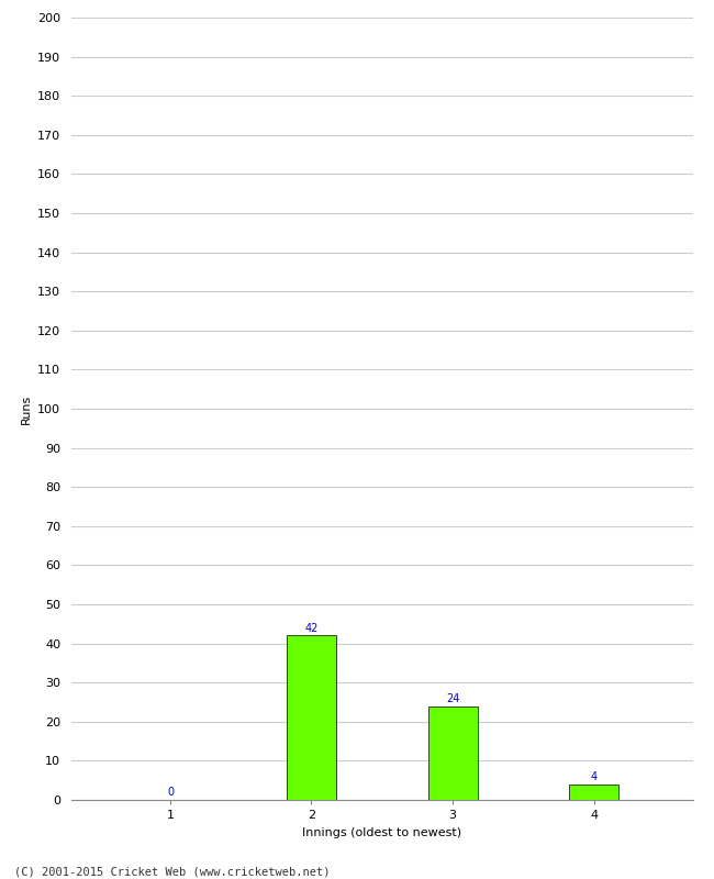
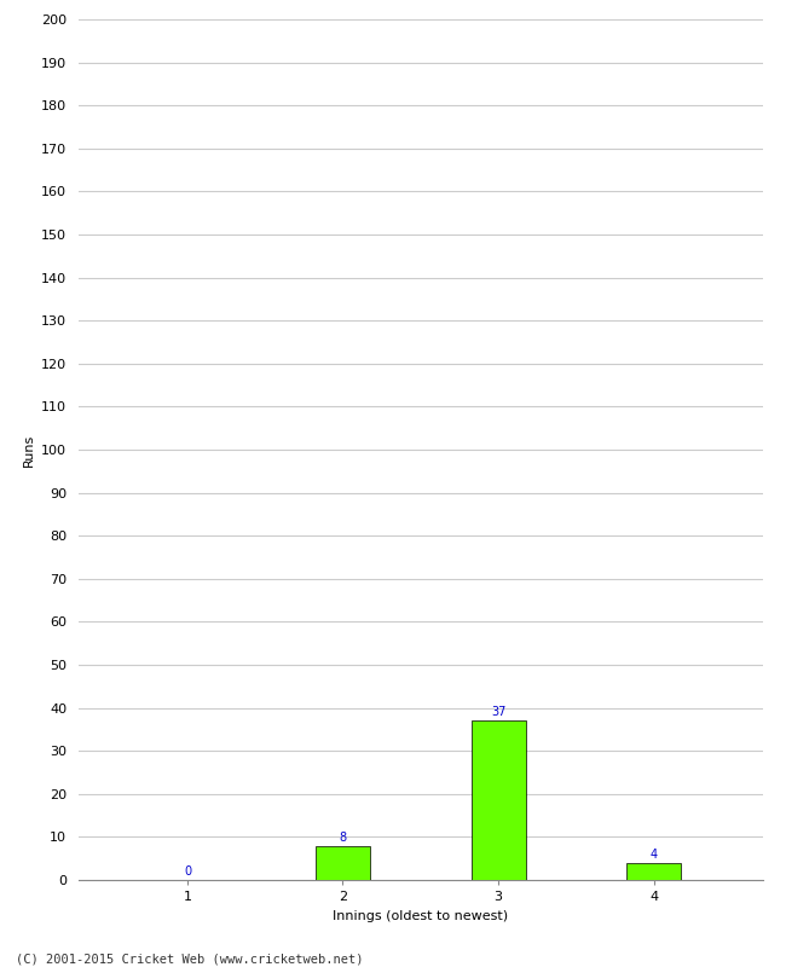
2: 42 -> 8
3: 24 -> 37
